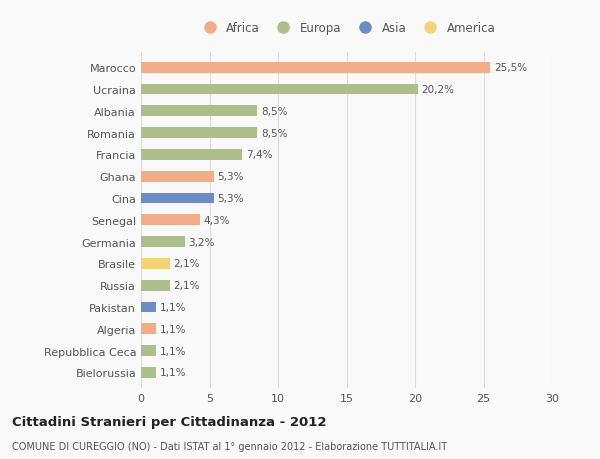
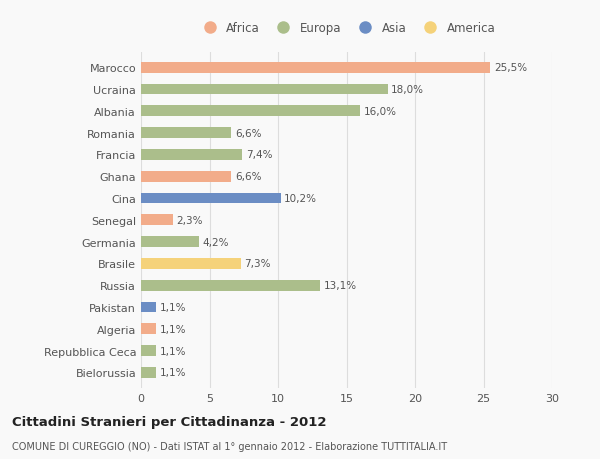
Ucraina: 20,2% -> 18,0%
Albania: 8,5% -> 16,0%
Romania: 8,5% -> 6,6%
Ghana: 5,3% -> 6,6%
Cina: 5,3% -> 10,2%
Senegal: 4,3% -> 2,3%
Germania: 3,2% -> 4,2%
Brasile: 2,1% -> 7,3%
Russia: 2,1% -> 13,1%
